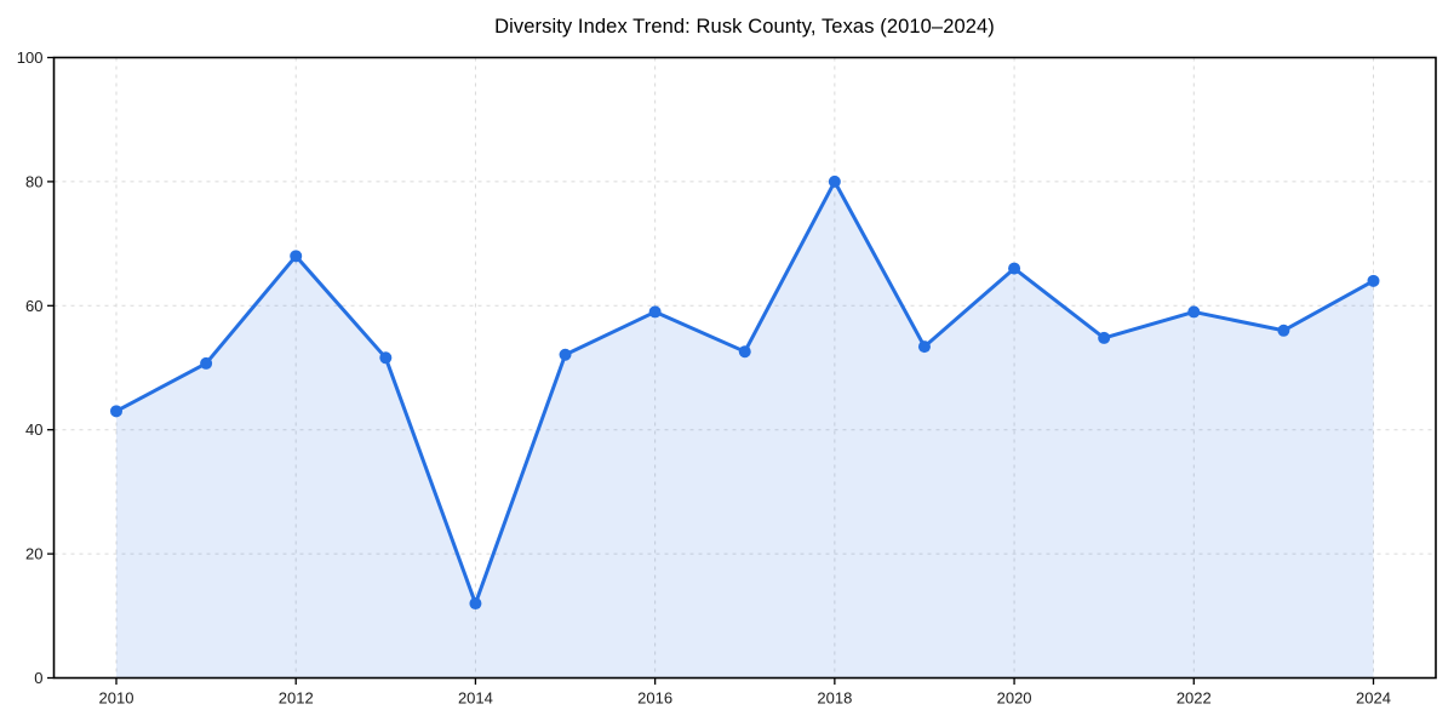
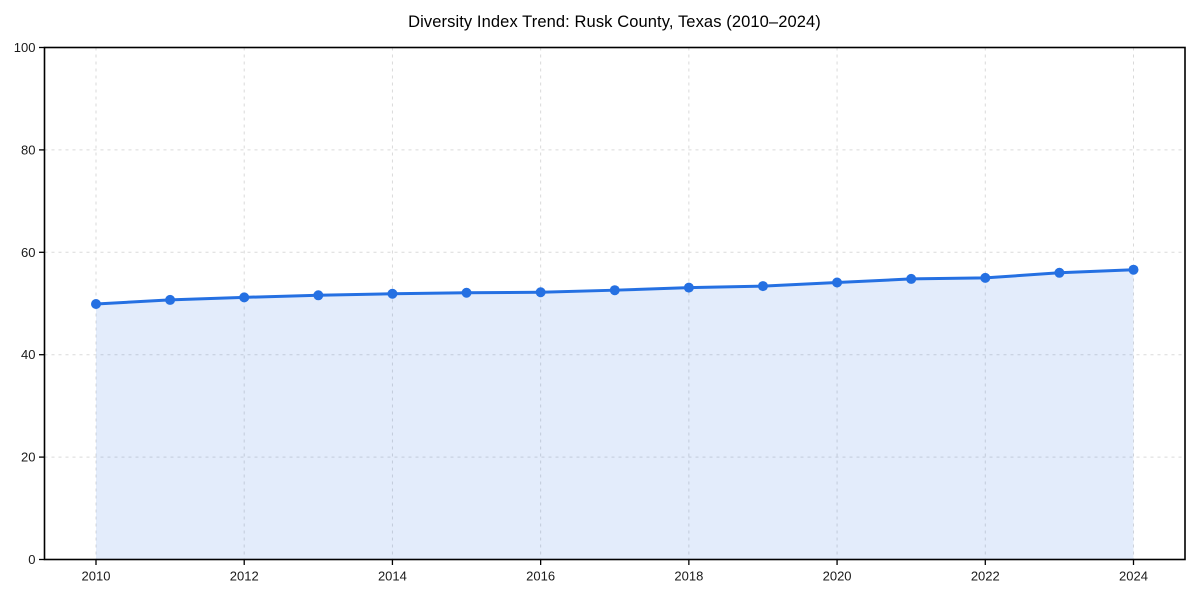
2010: 43 -> 50
2012: 68 -> 51
2014: 12 -> 52
2016: 59 -> 52
2018: 80 -> 53
2020: 66 -> 54
2022: 59 -> 55
2024: 64 -> 57
